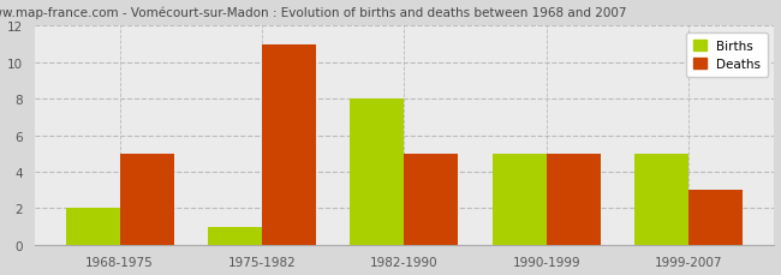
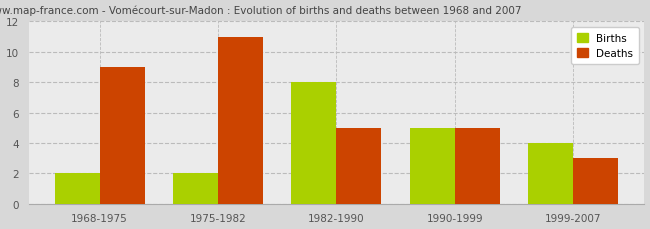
Deaths/1968-1975: 5 -> 9
Births/1975-1982: 1 -> 2
Births/1999-2007: 5 -> 4
